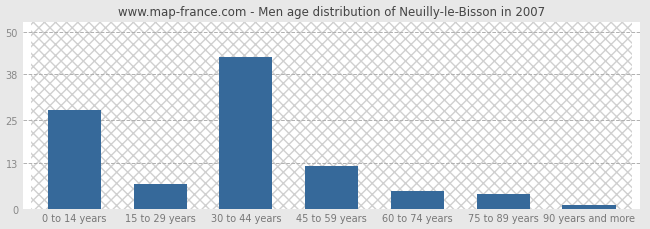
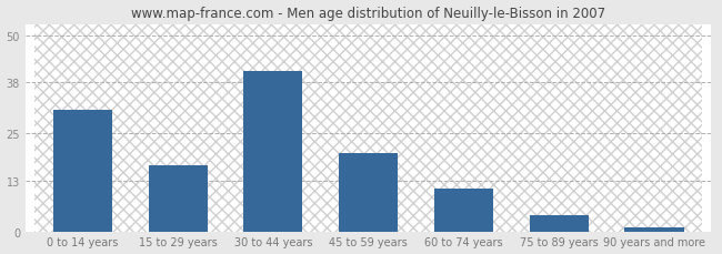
0 to 14 years: 28 -> 31
15 to 29 years: 7 -> 17
30 to 44 years: 43 -> 41
45 to 59 years: 12 -> 20
60 to 74 years: 5 -> 11
